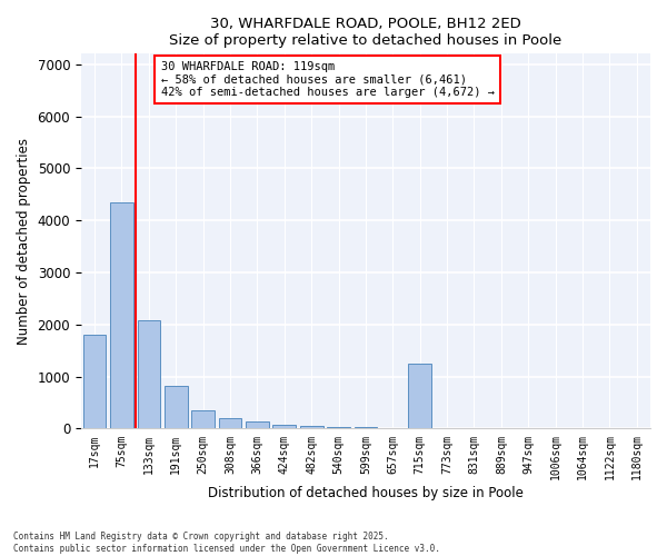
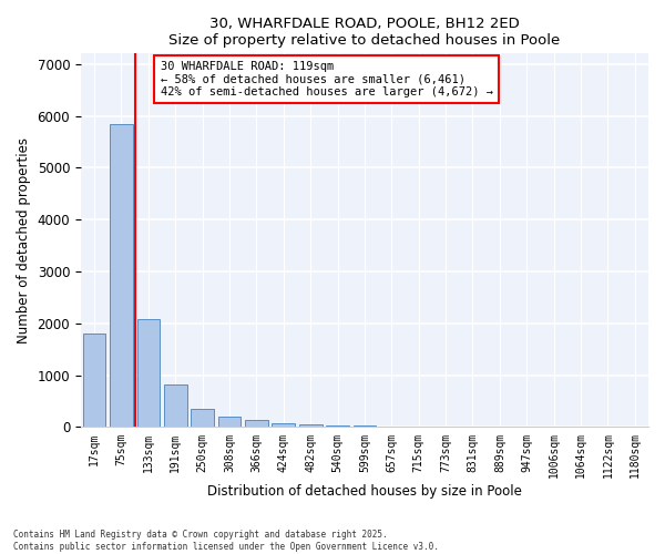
75sqm: 4350 -> 5850
715sqm: 1250 -> 20
